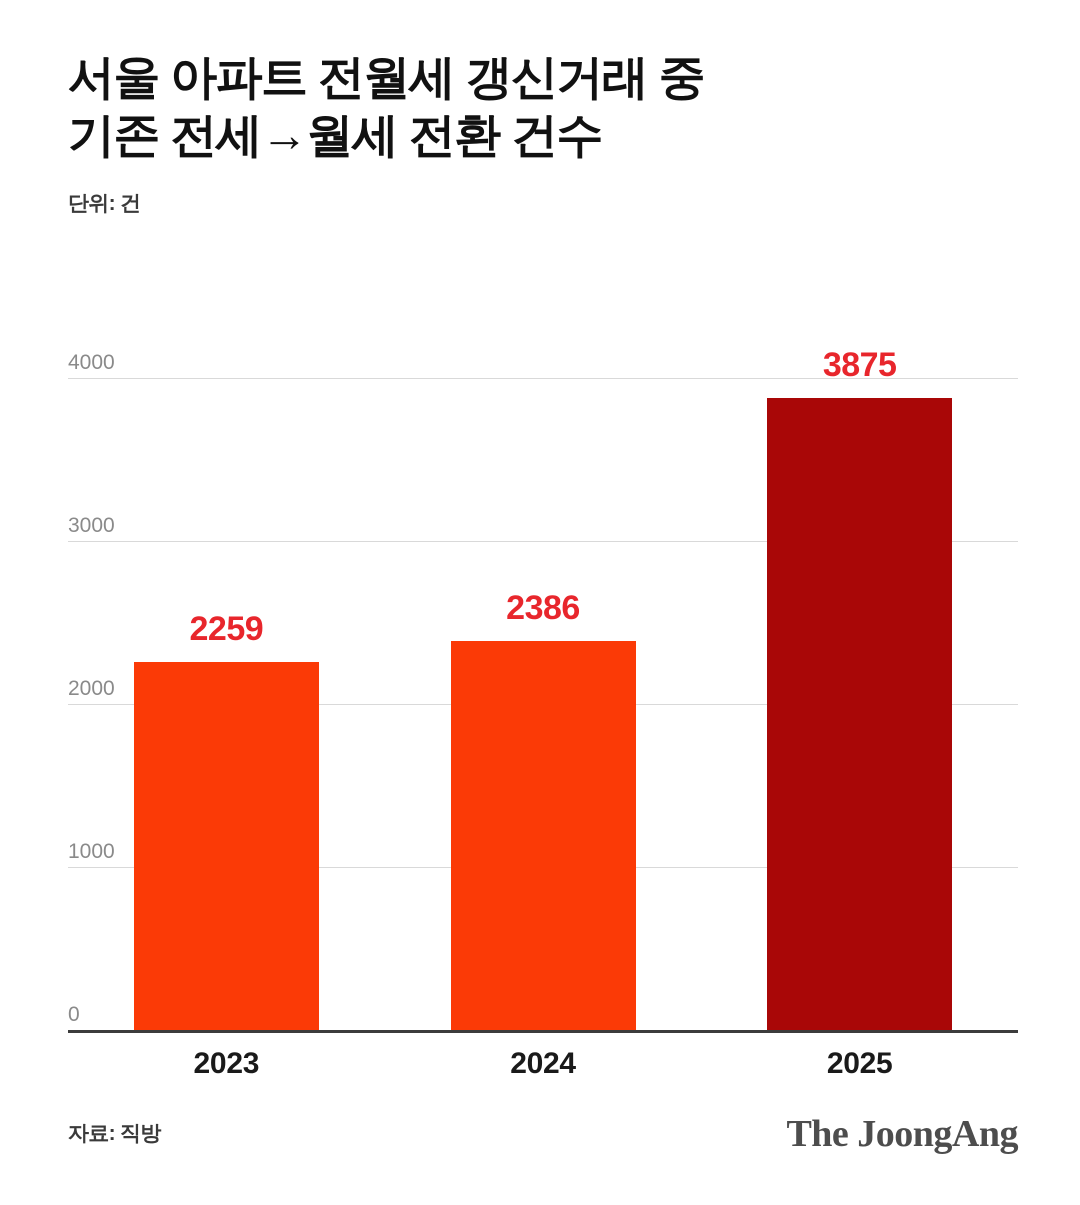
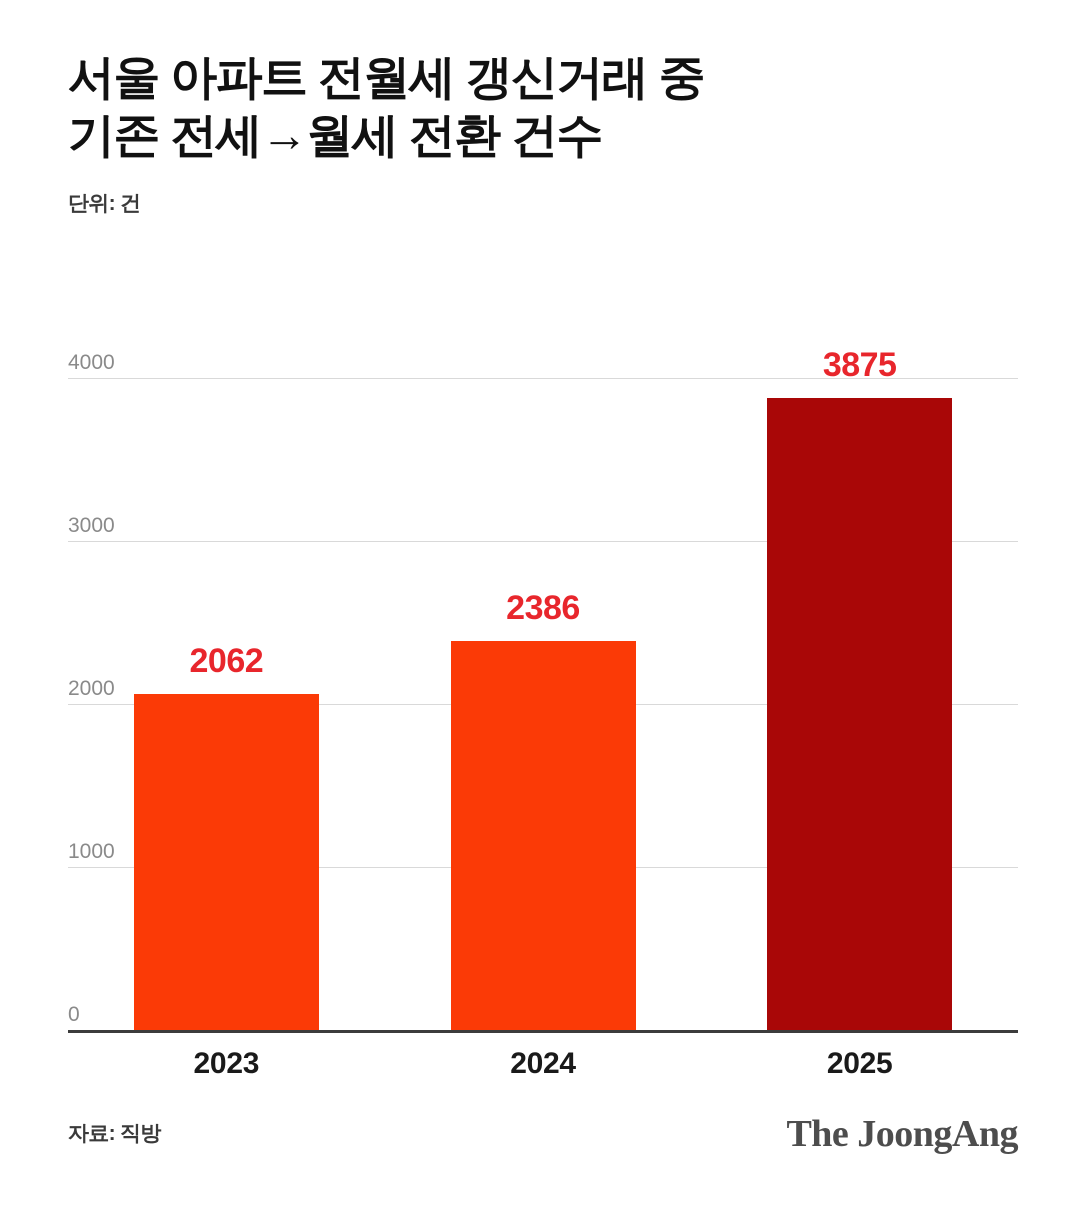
2023: 2259 -> 2062
